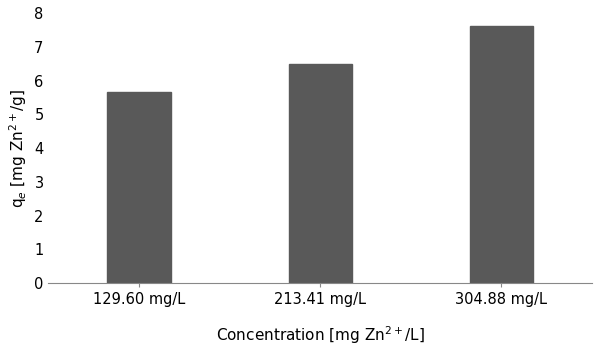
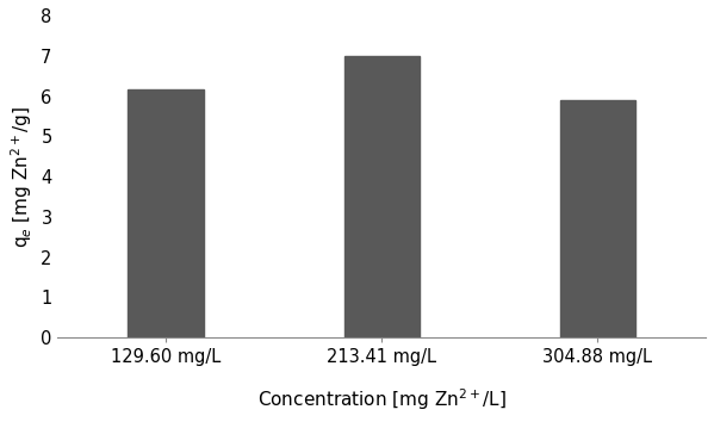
129.60 mg/L: 5.65 -> 6.15
213.41 mg/L: 6.48 -> 7.00
304.88 mg/L: 7.62 -> 5.90
